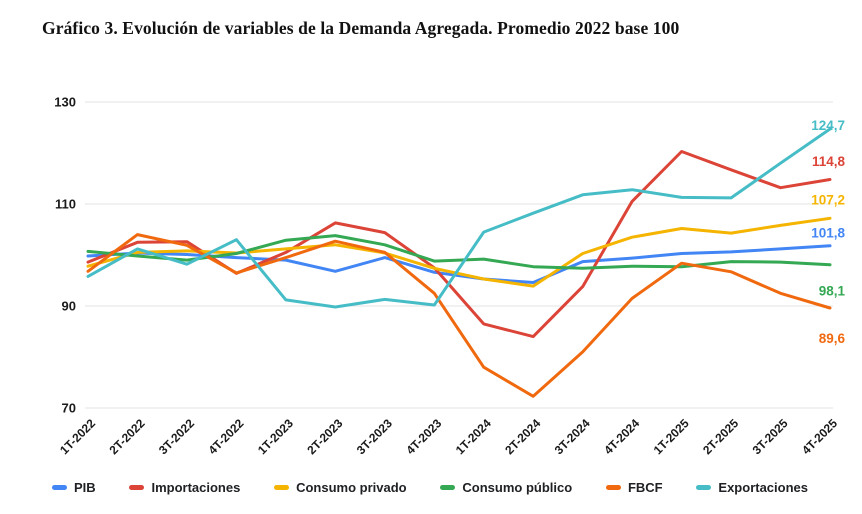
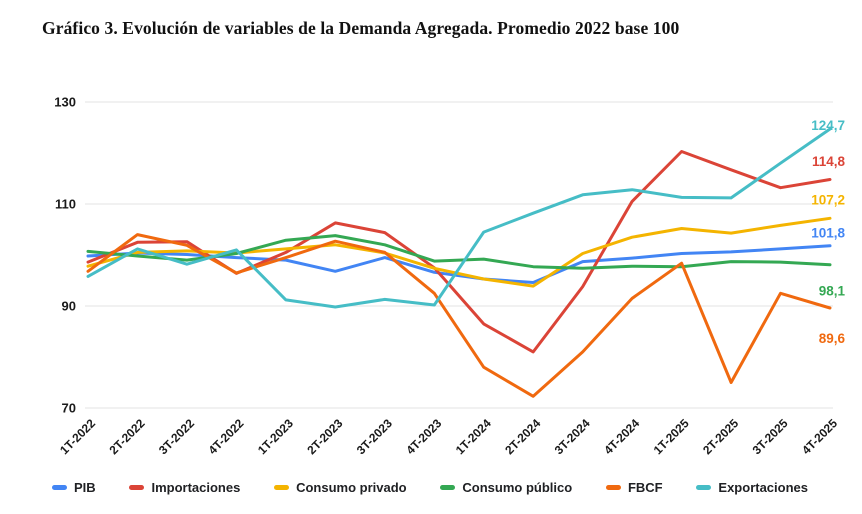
Exportaciones/4T-2022: 103 -> 101
Importaciones/2T-2024: 84 -> 81
FBCF/2T-2025: 97 -> 75
